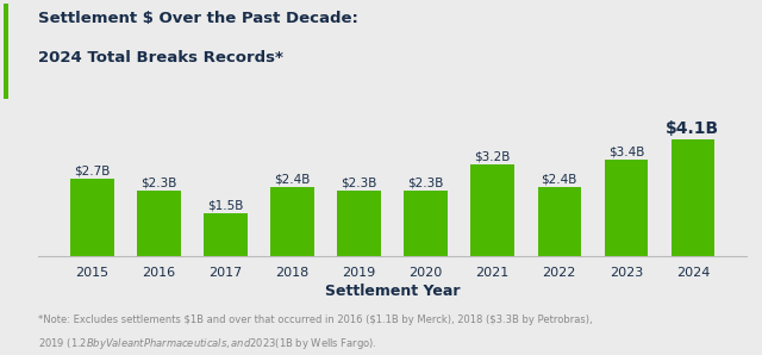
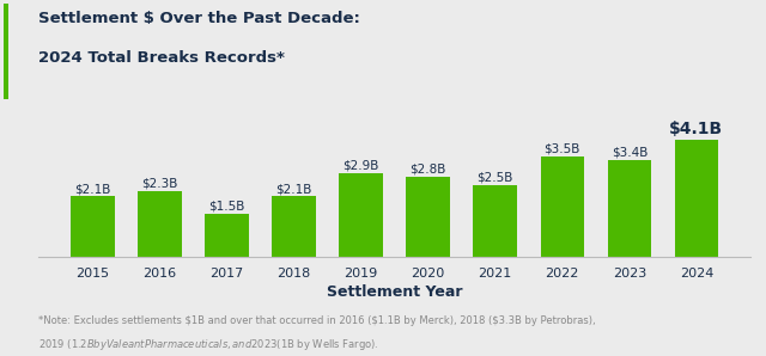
2015: $2.7B -> $2.1B
2018: $2.4B -> $2.1B
2019: $2.3B -> $2.9B
2020: $2.3B -> $2.8B
2021: $3.2B -> $2.5B
2022: $2.4B -> $3.5B
